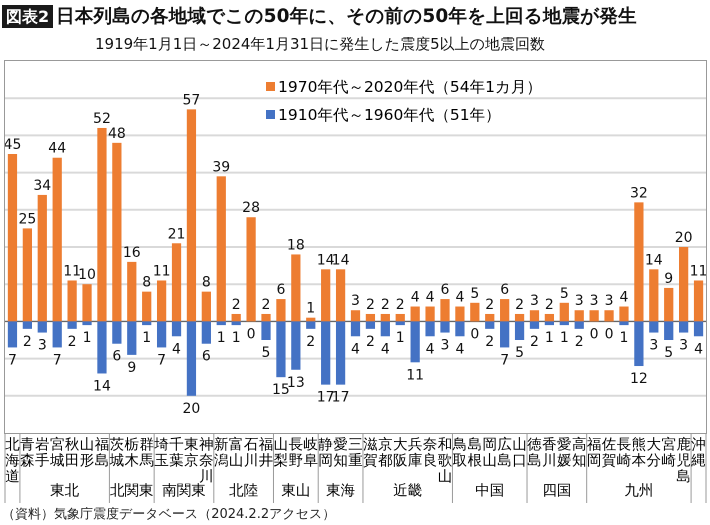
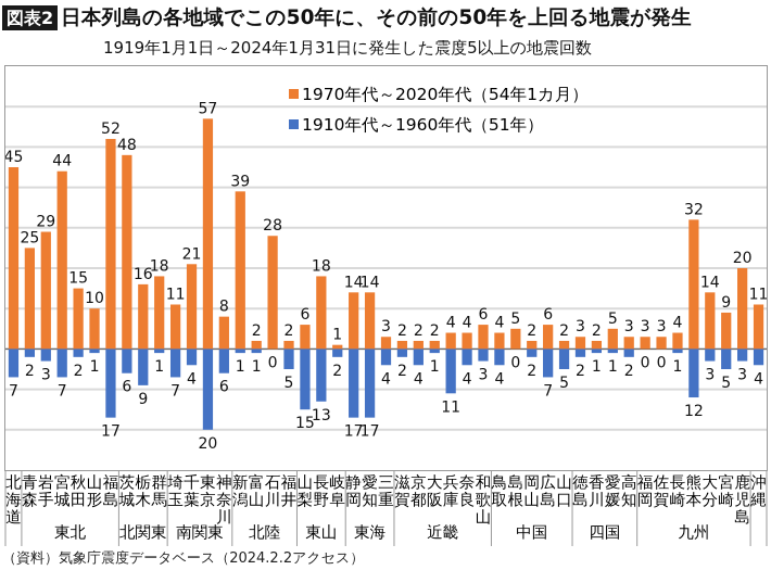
1970年代～2020年代（54年1カ月）/岩手: 34 -> 29
1970年代～2020年代（54年1カ月）/秋田: 11 -> 15
1910年代～1960年代（51年）/福島: 14 -> 17
1970年代～2020年代（54年1カ月）/群馬: 8 -> 18
